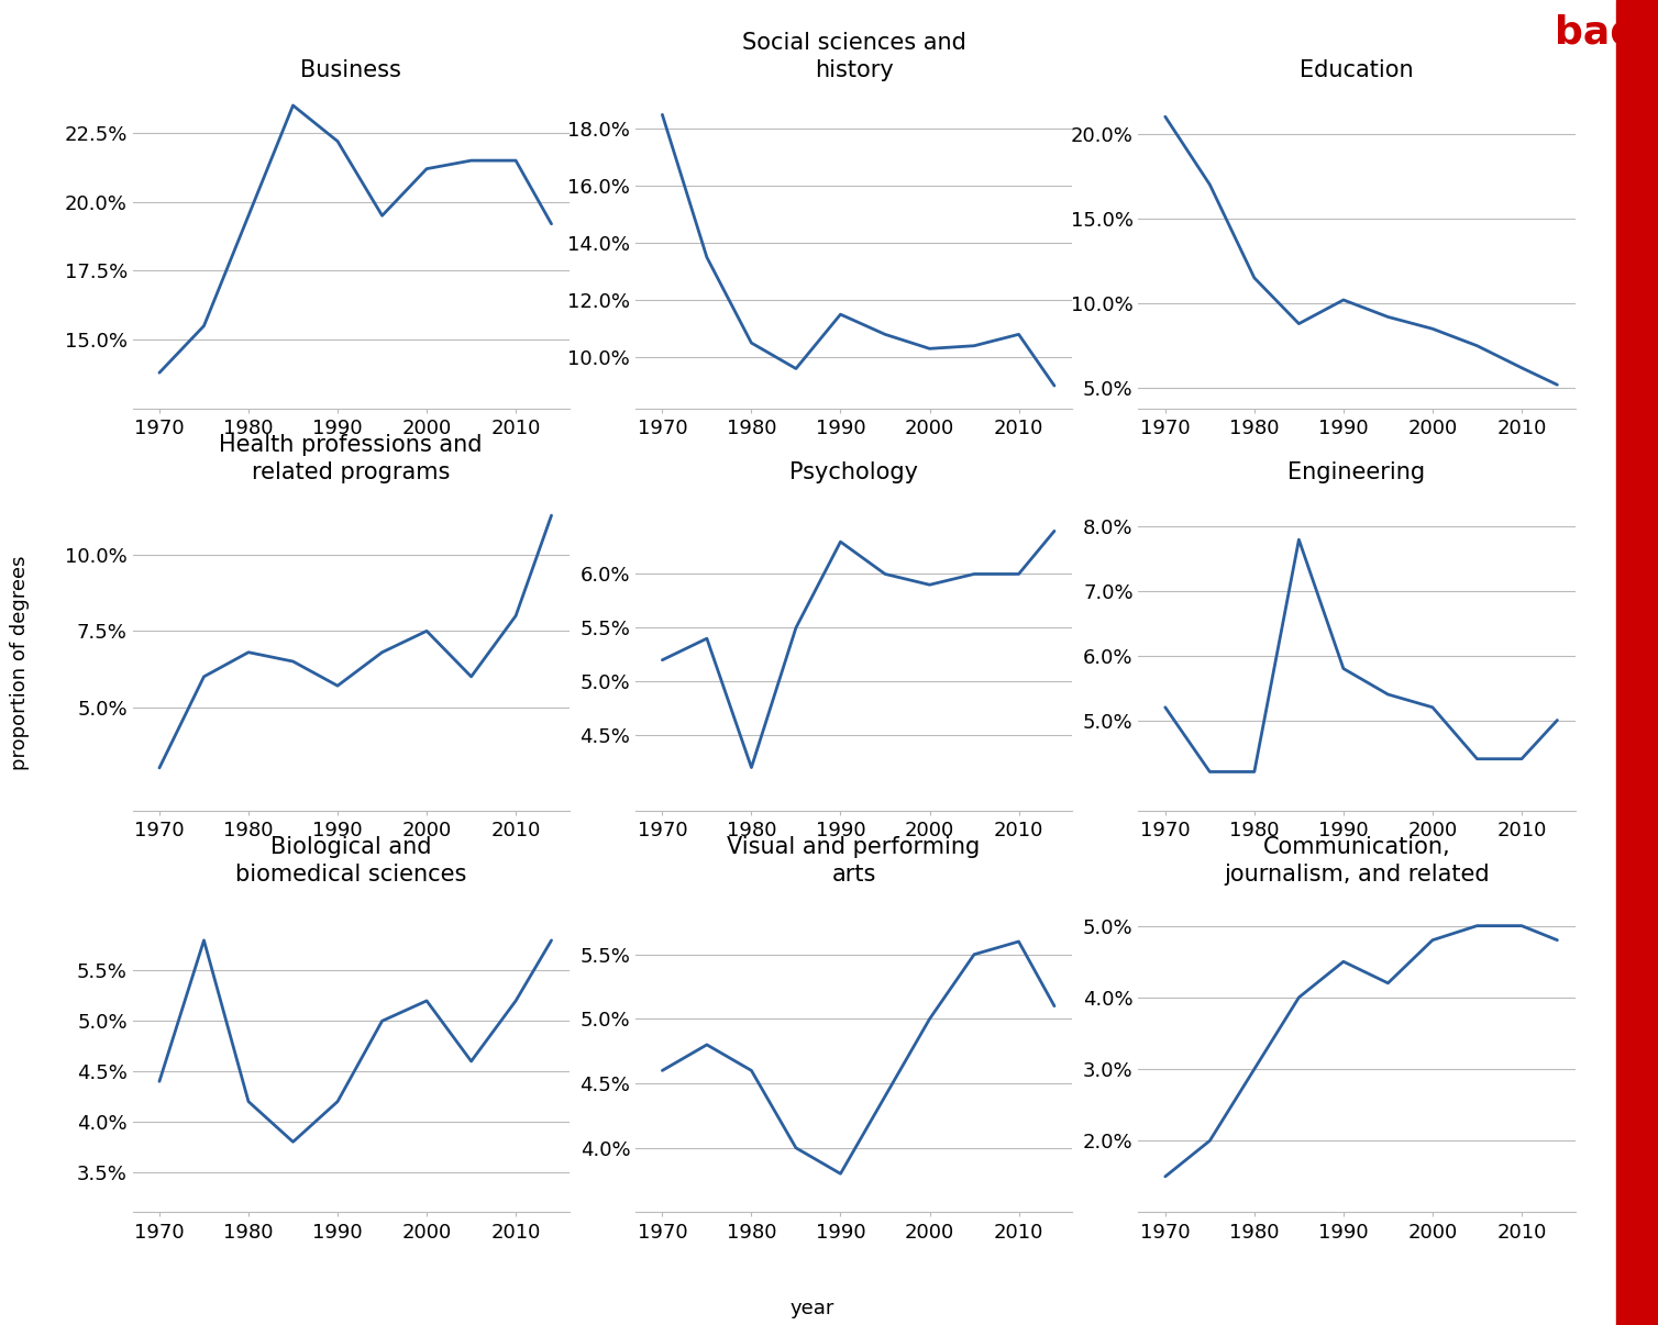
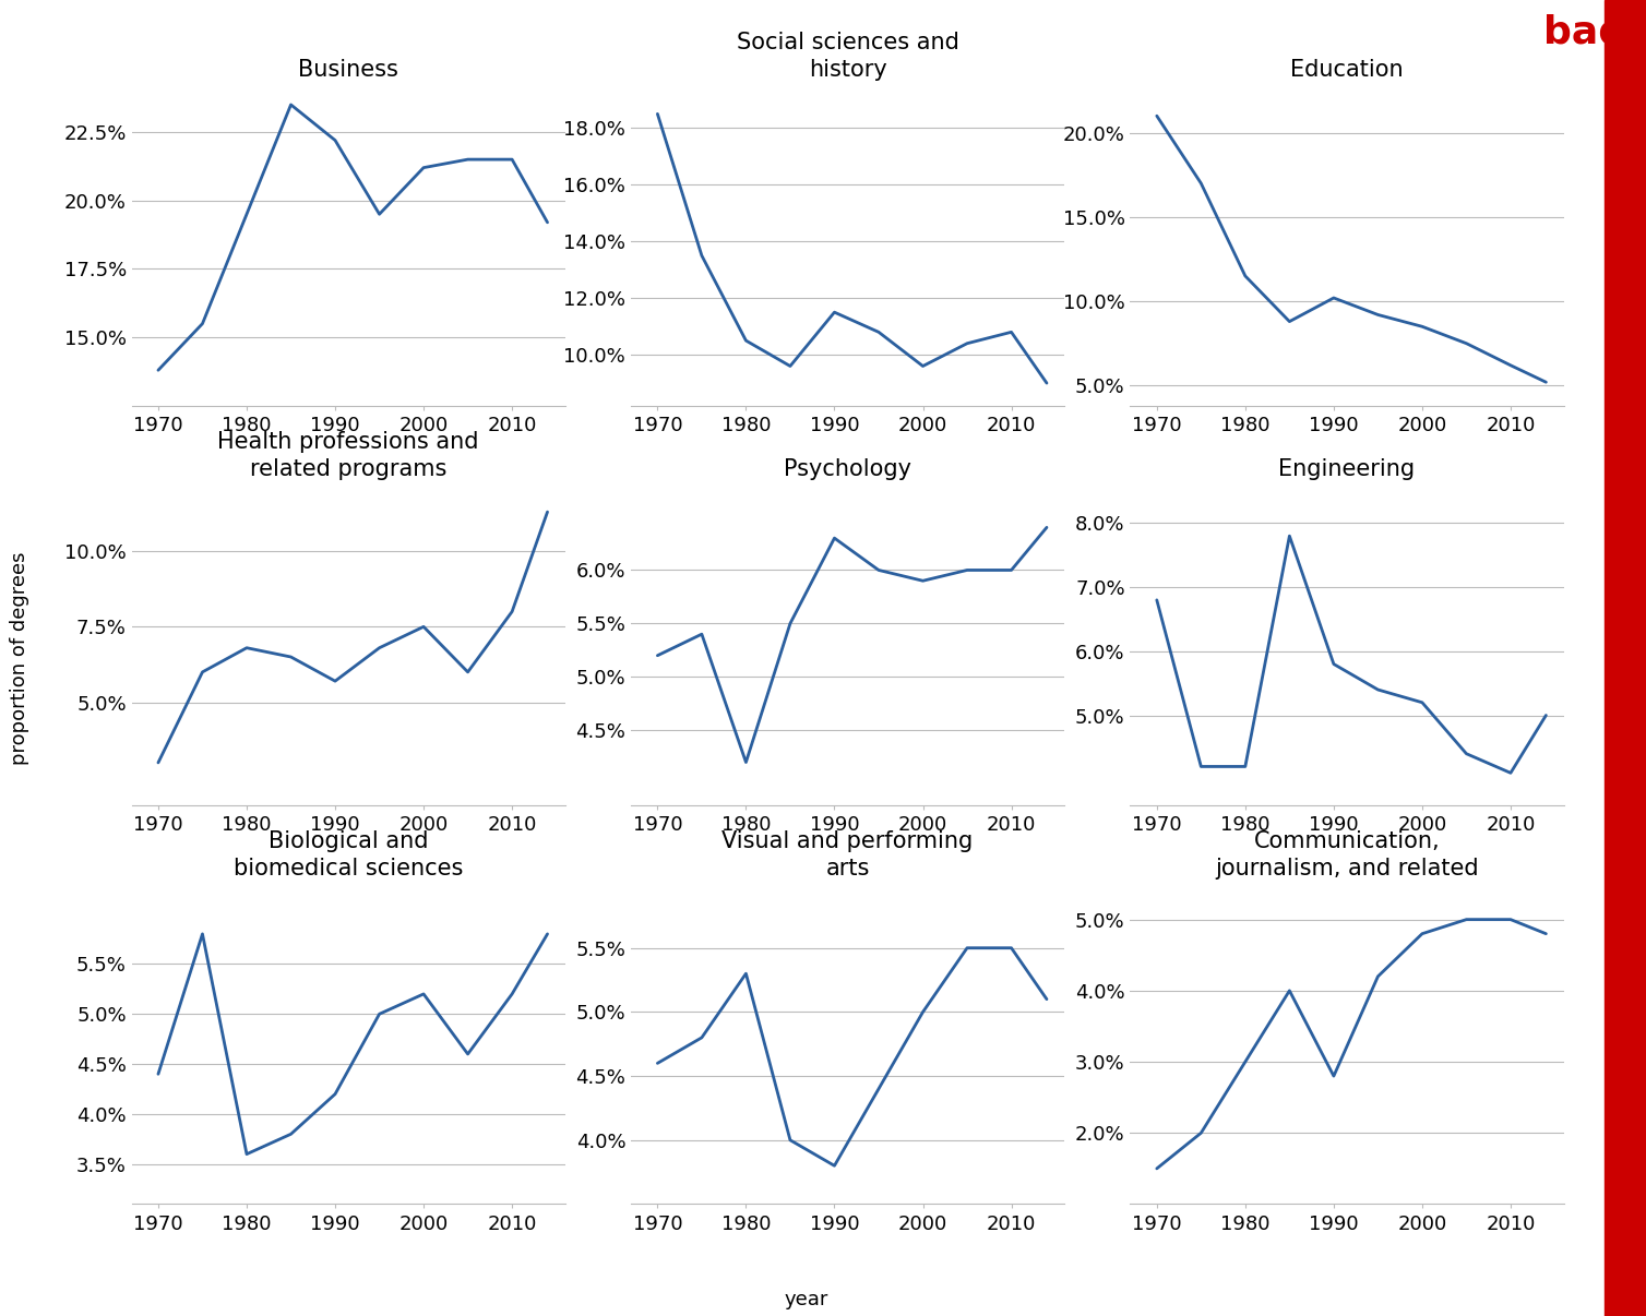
Social sciences and history/2000: 10.3% -> 9.6%
Engineering/1970: 5.2% -> 6.8%
Engineering/2010: 4.4% -> 4.1%
Biological and biomedical sciences/1980: 4.2% -> 3.6%
Visual and performing arts/1980: 4.6% -> 5.3%
Visual and performing arts/2010: 5.6% -> 5.5%
Communication, journalism, and related/1990: 4.5% -> 2.8%
